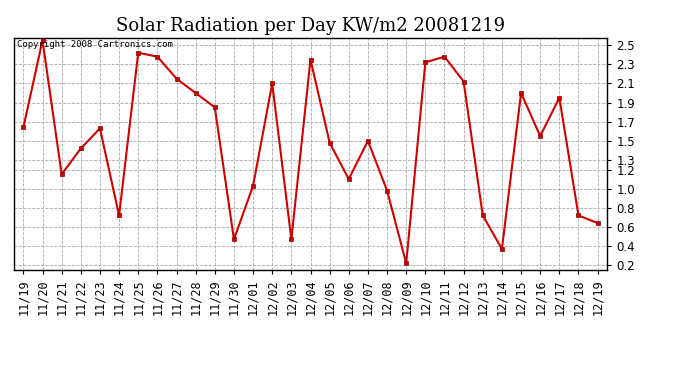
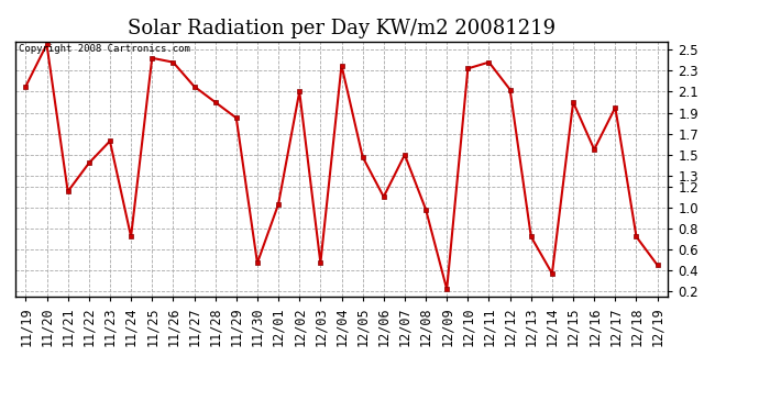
11/19: 1.64 -> 2.15
12/19: 0.64 -> 0.45
